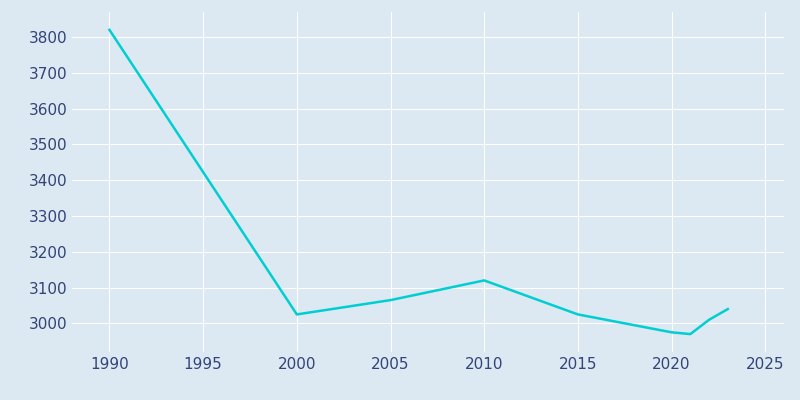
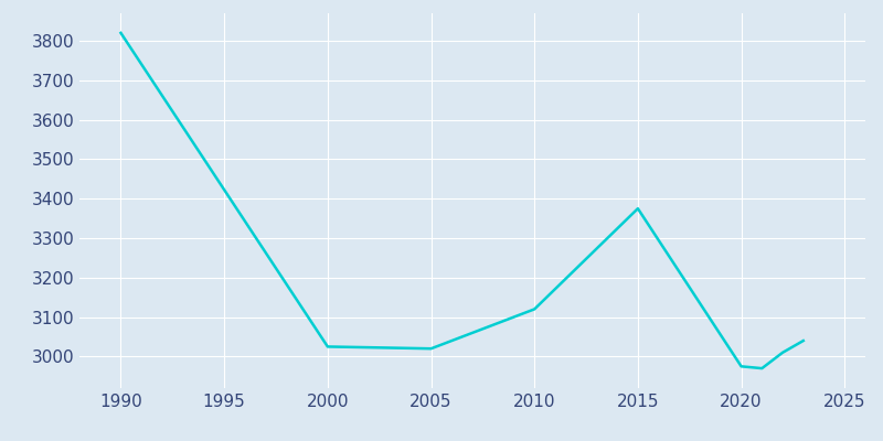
2005: 3065 -> 3020
2015: 3025 -> 3375
